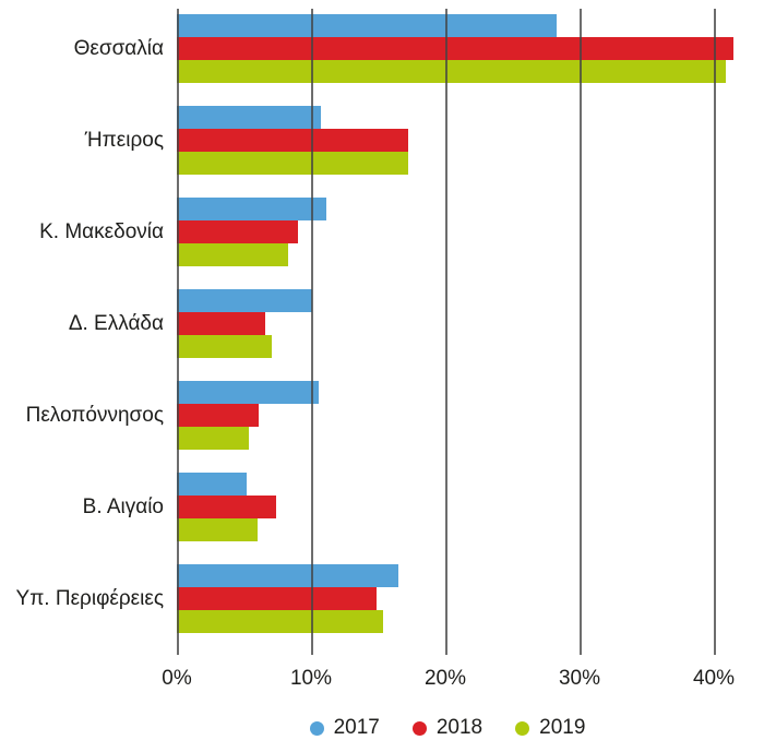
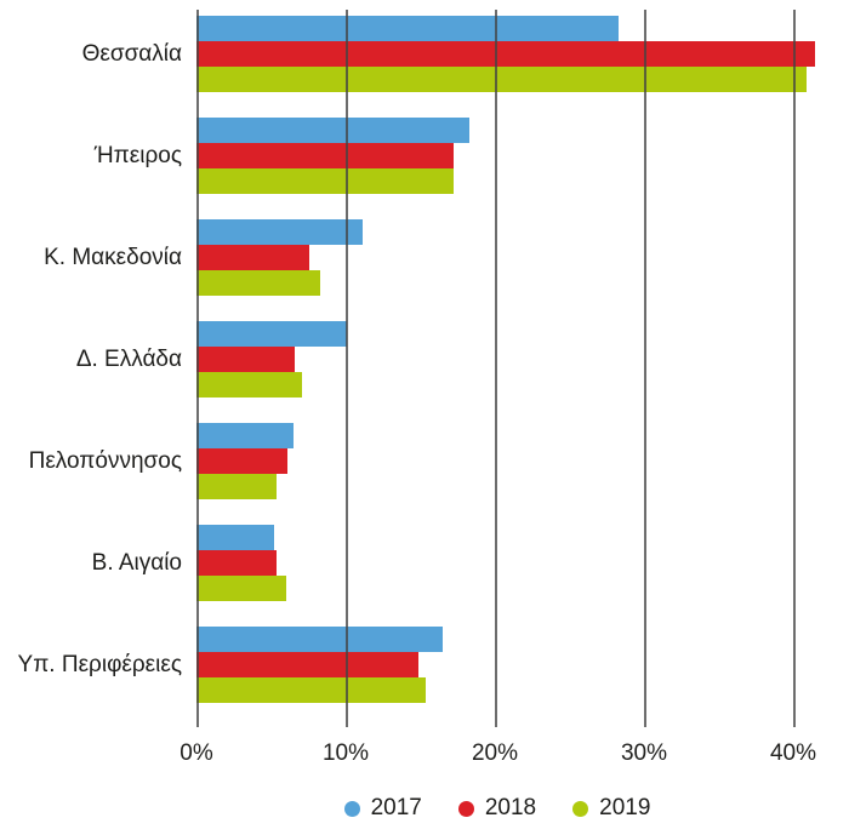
2017/Ήπειρος: 10.7% -> 18.3%
2018/Κ. Μακεδονία: 9.0% -> 7.6%
2017/Πελοπόννησος: 10.6% -> 6.5%
2018/Β. Αιγαίο: 7.4% -> 5.4%
